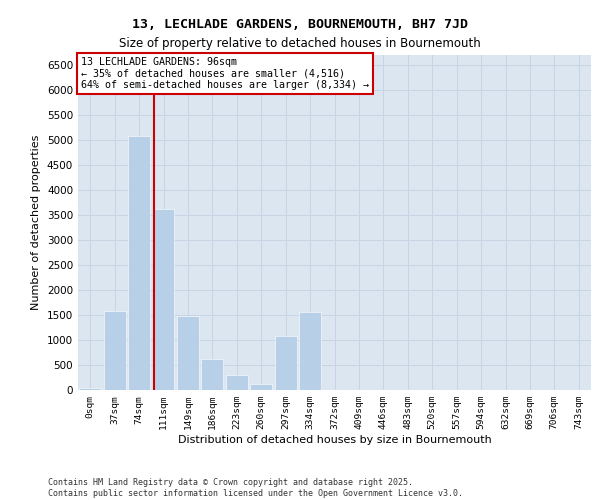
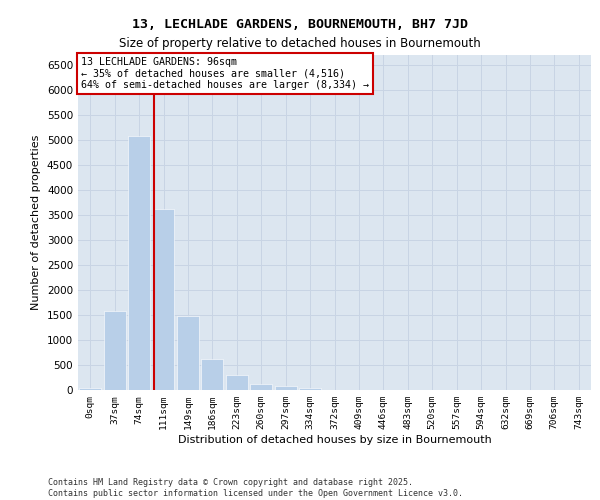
297sqm: 1080 -> 80
334sqm: 1560 -> 40
